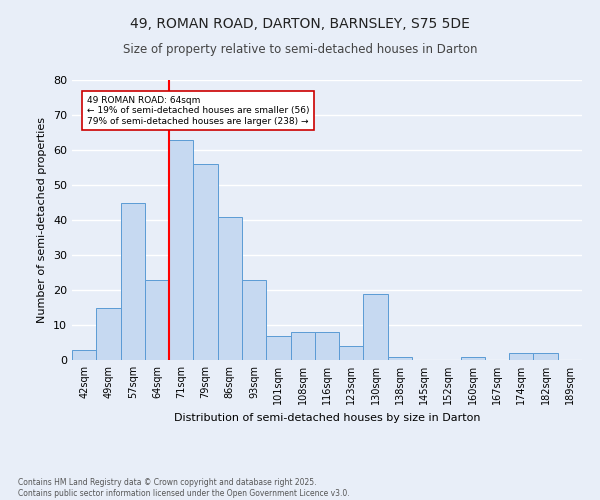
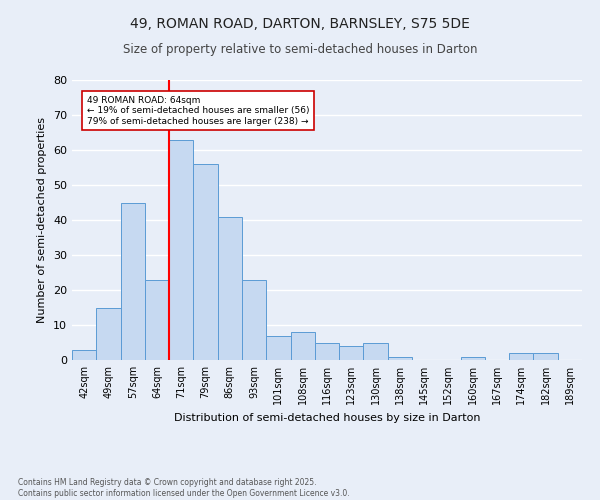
116sqm: 8 -> 5
130sqm: 19 -> 5
